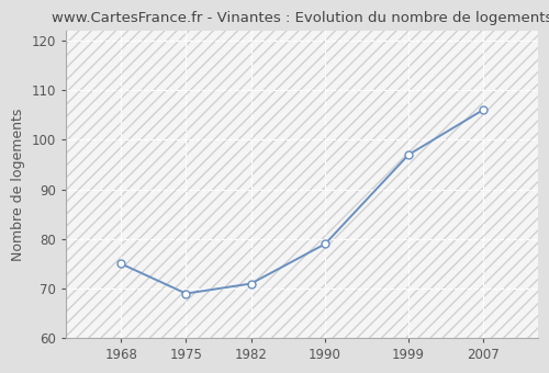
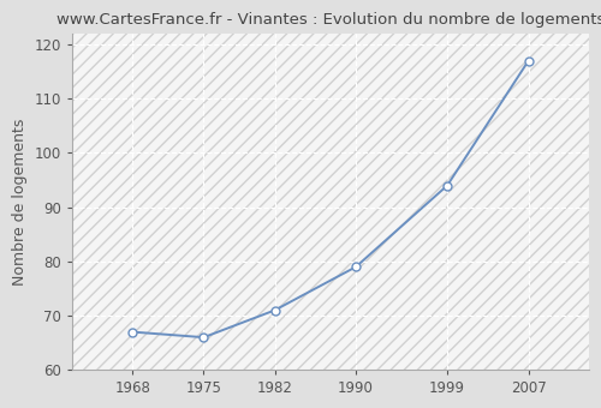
1968: 75 -> 67
1975: 69 -> 66
1999: 97 -> 94
2007: 106 -> 117
